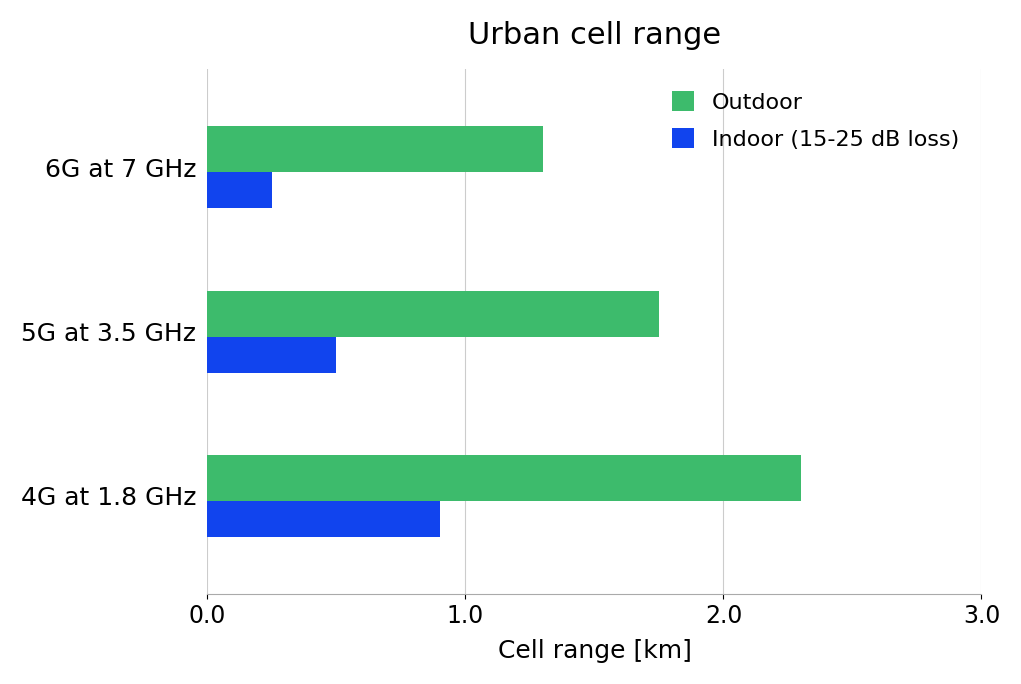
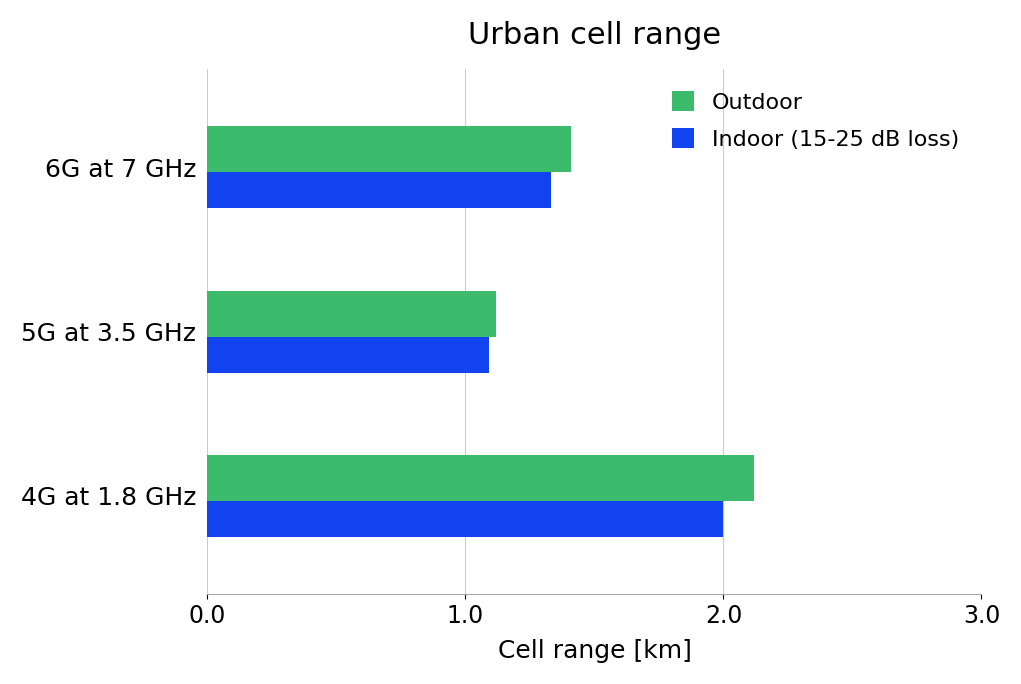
Outdoor/6G at 7 GHz: 1.30 -> 1.41
Indoor (15-25 dB loss)/6G at 7 GHz: 0.25 -> 1.33
Outdoor/5G at 3.5 GHz: 1.75 -> 1.12
Indoor (15-25 dB loss)/5G at 3.5 GHz: 0.50 -> 1.09
Outdoor/4G at 1.8 GHz: 2.30 -> 2.12
Indoor (15-25 dB loss)/4G at 1.8 GHz: 0.90 -> 2.00
